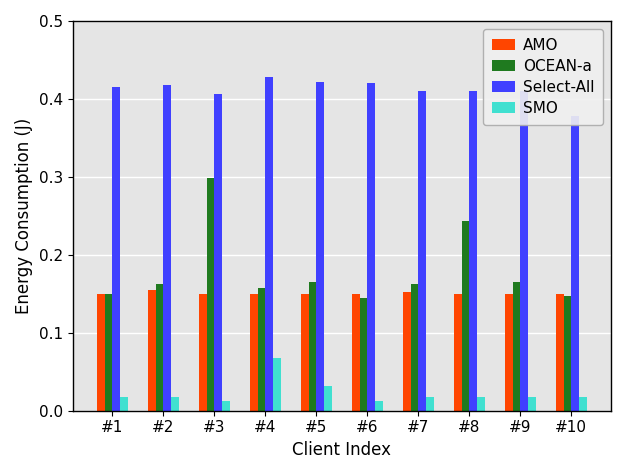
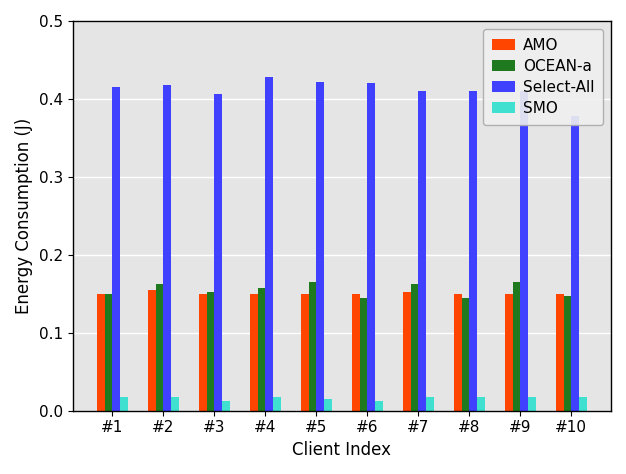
OCEAN-a/#3: 0.298 -> 0.152
SMO/#4: 0.068 -> 0.018
SMO/#5: 0.032 -> 0.015
OCEAN-a/#8: 0.244 -> 0.145
